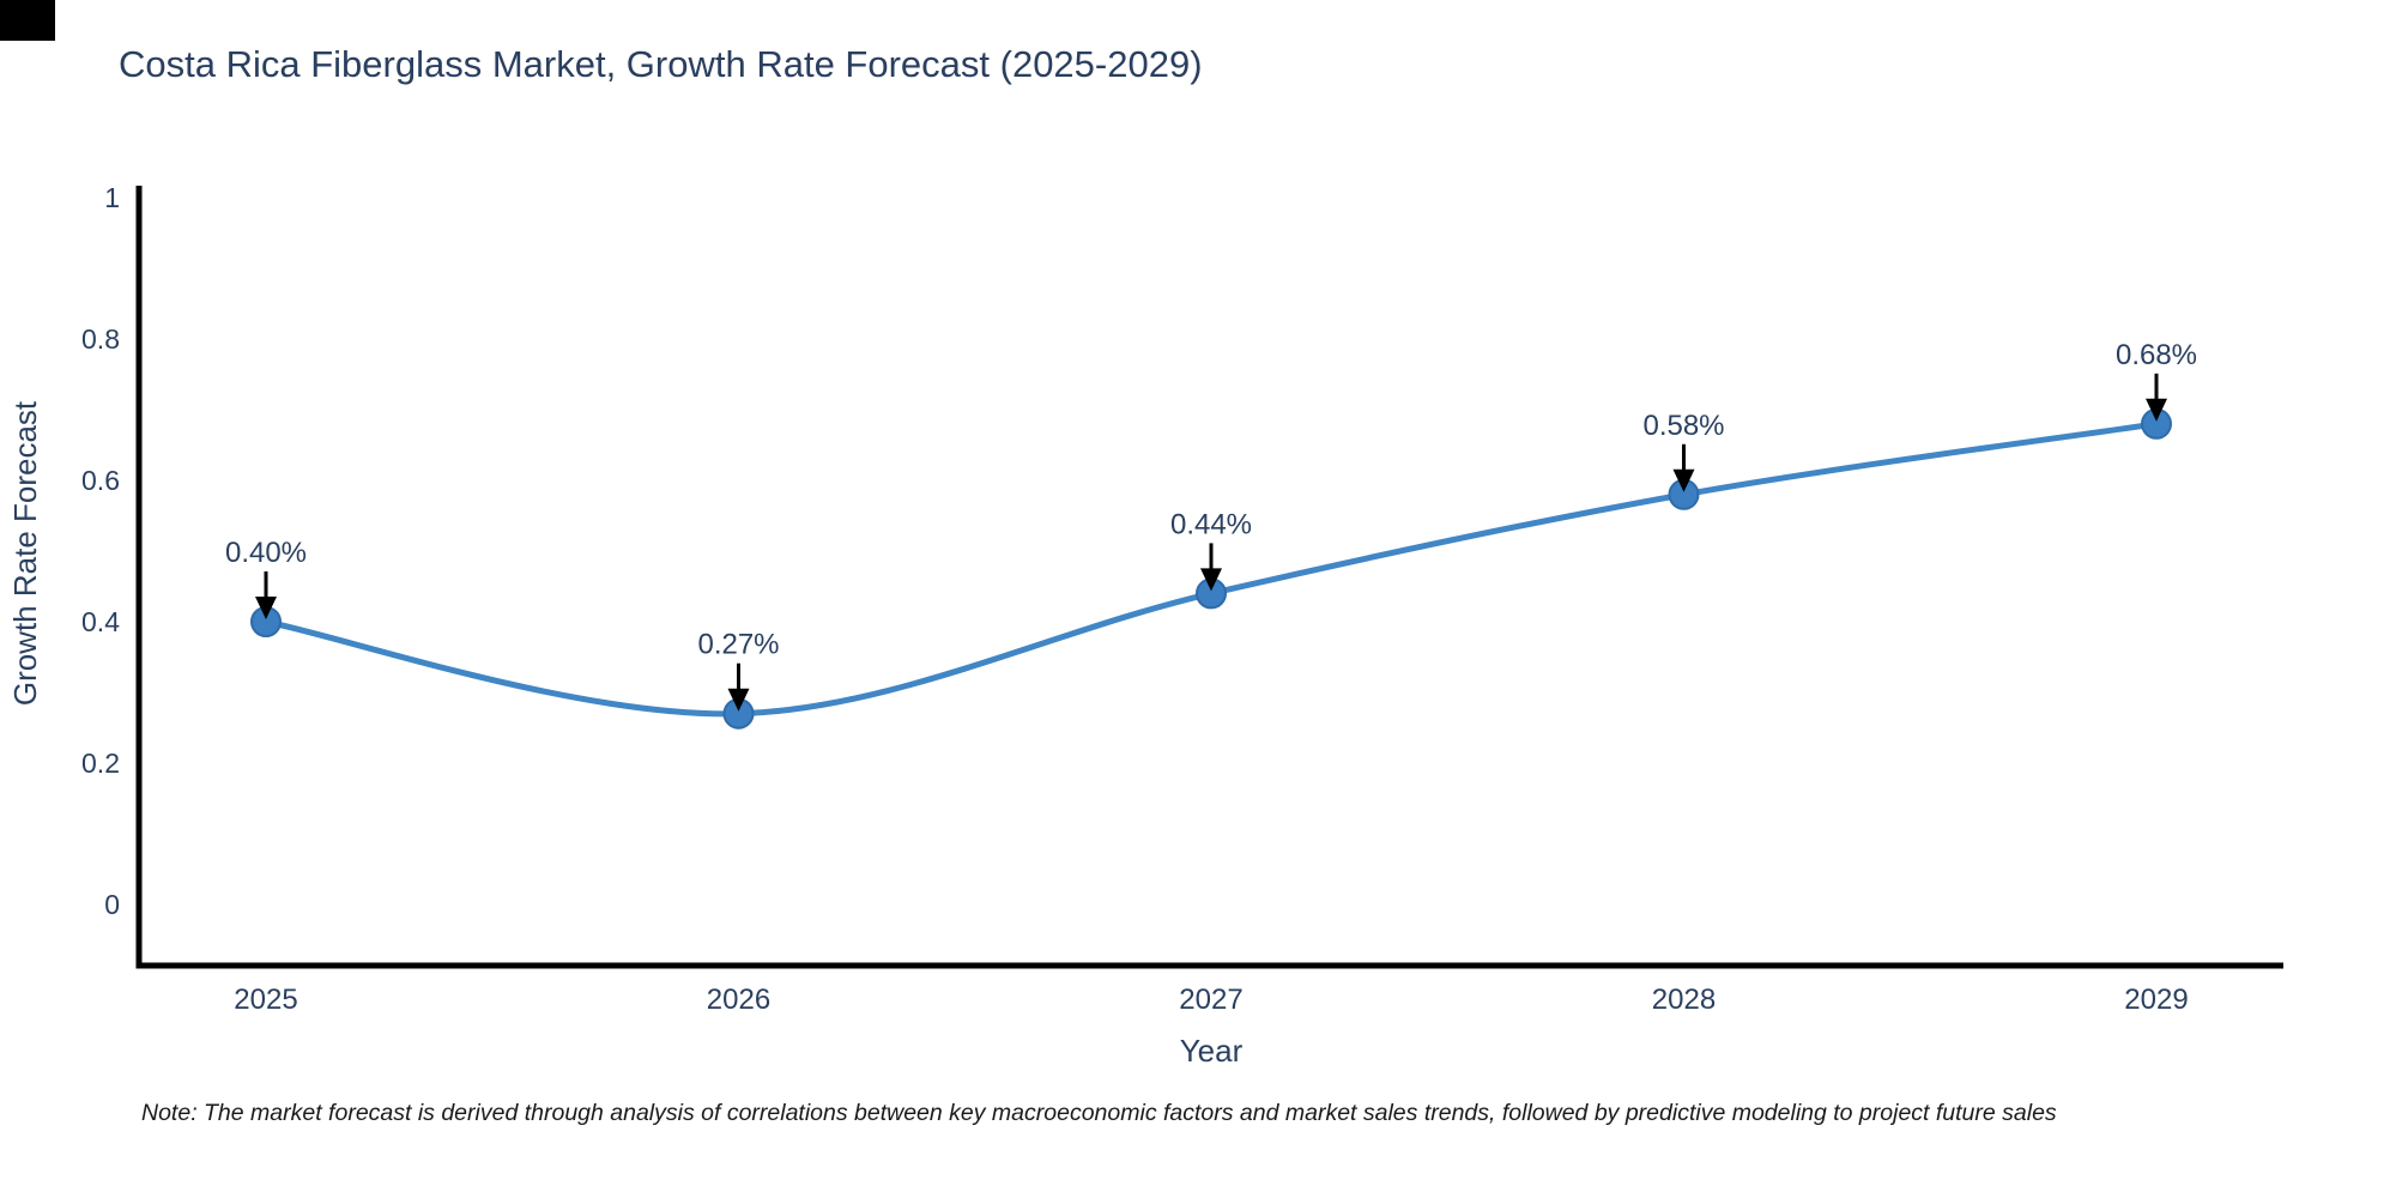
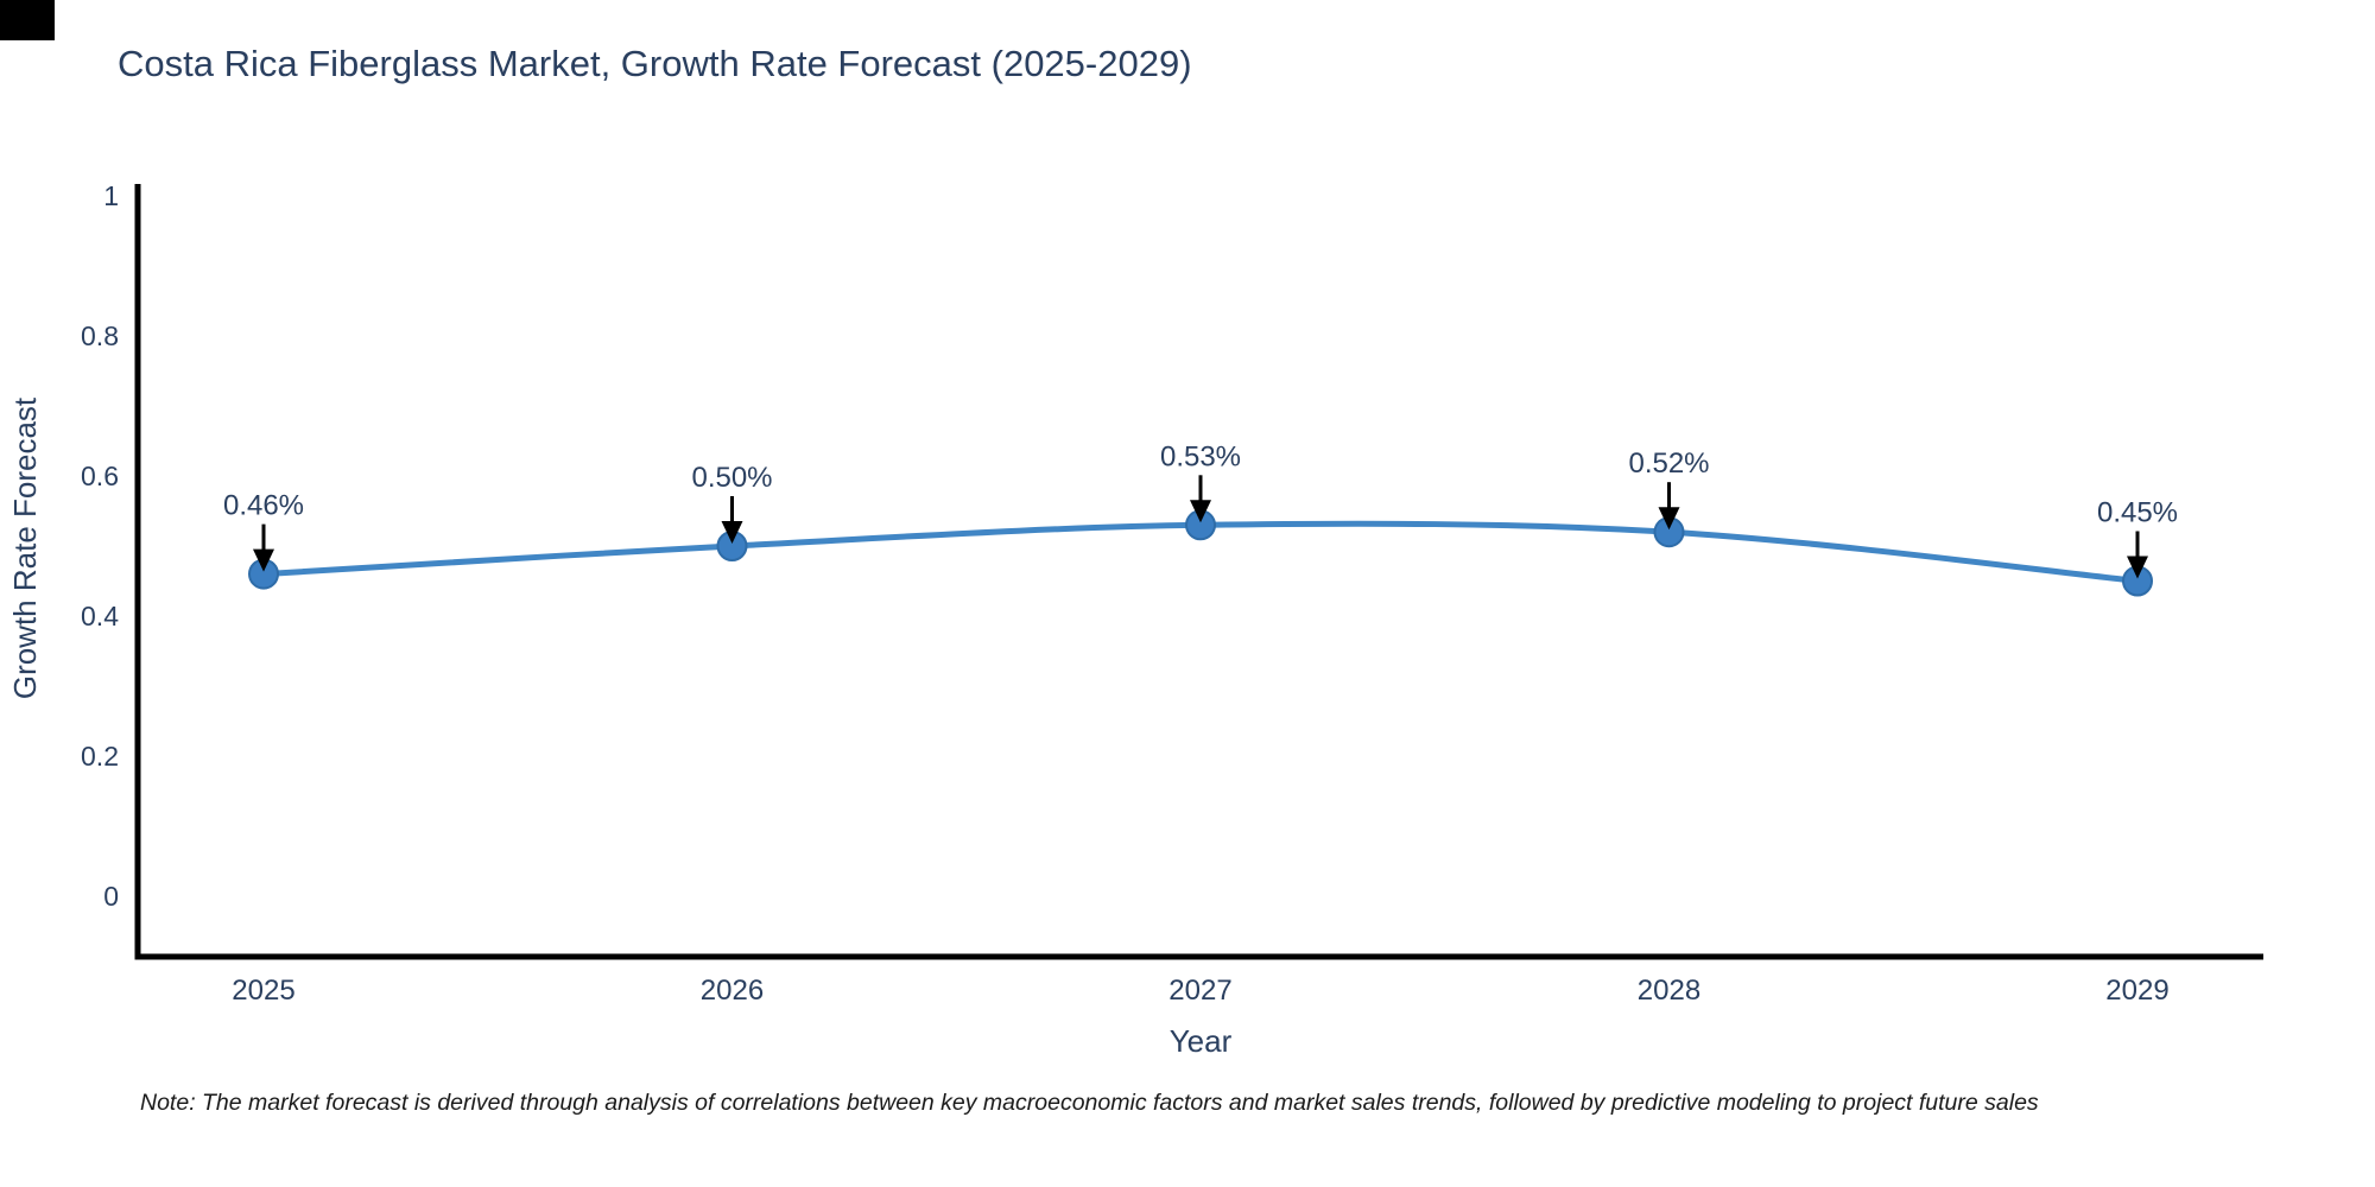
2025: 0.40% -> 0.46%
2026: 0.27% -> 0.50%
2027: 0.44% -> 0.53%
2028: 0.58% -> 0.52%
2029: 0.68% -> 0.45%
